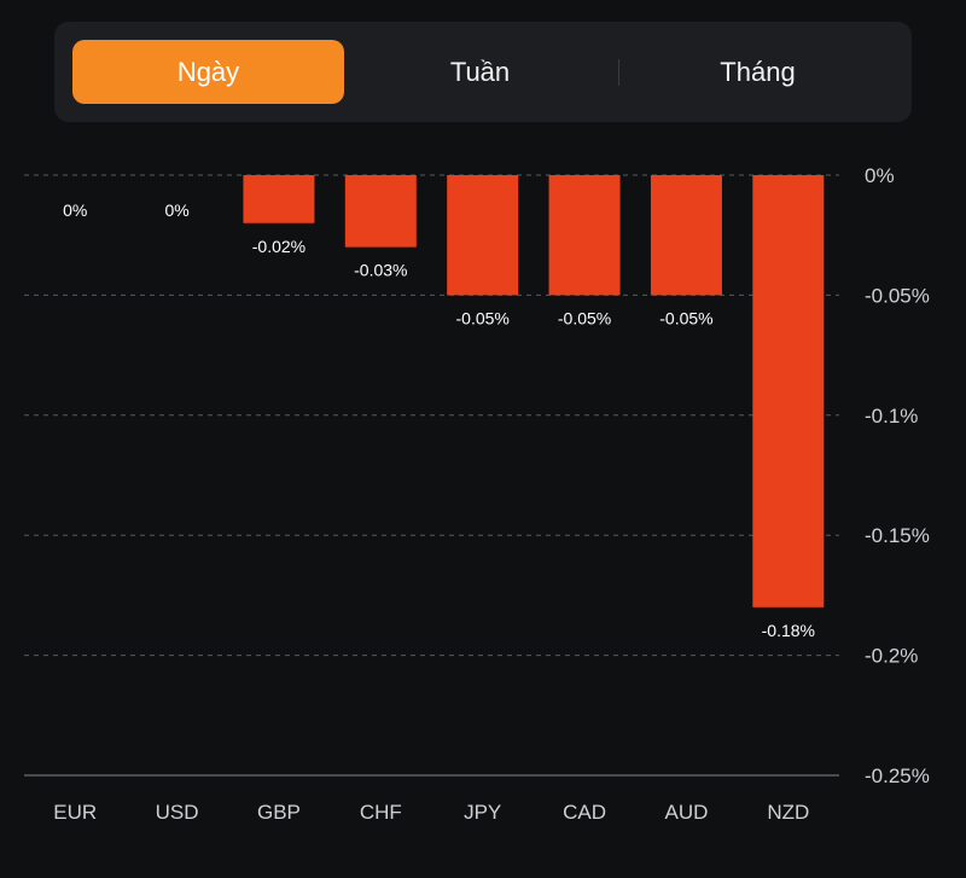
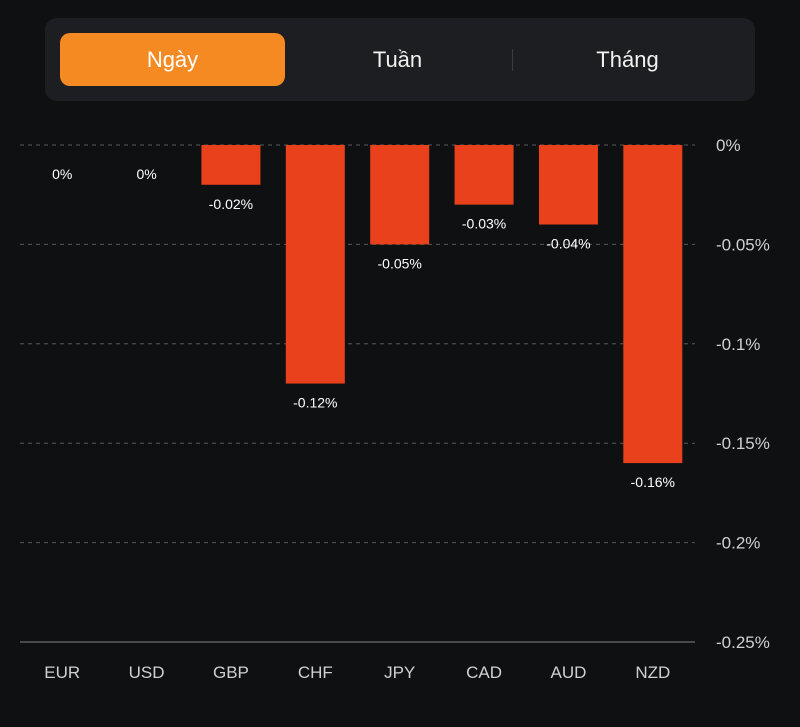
CHF: -0.03% -> -0.12%
CAD: -0.05% -> -0.03%
AUD: -0.05% -> -0.04%
NZD: -0.18% -> -0.16%
